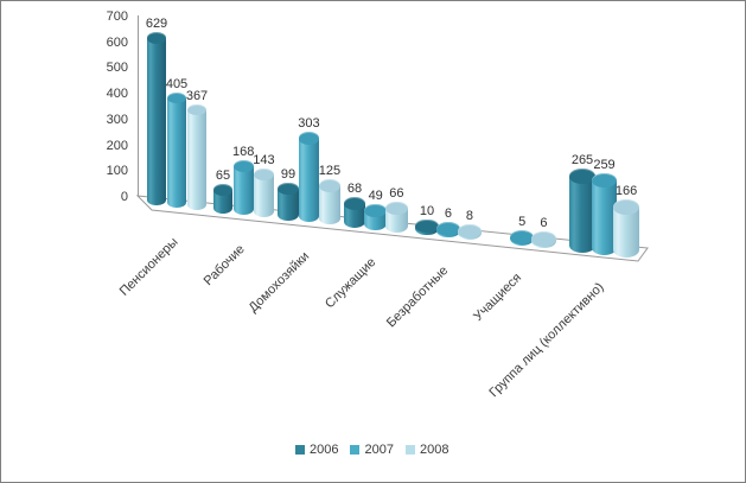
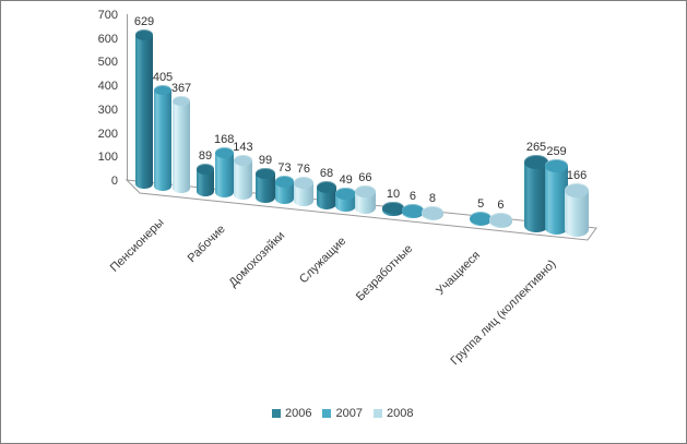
2006/Рабочие: 65 -> 89
2007/Домохозяйки: 303 -> 73
2008/Домохозяйки: 125 -> 76
